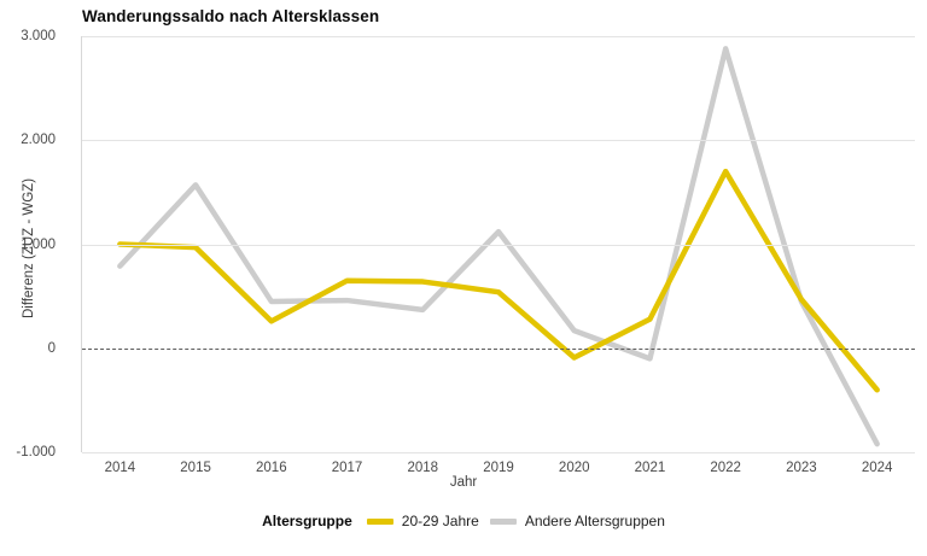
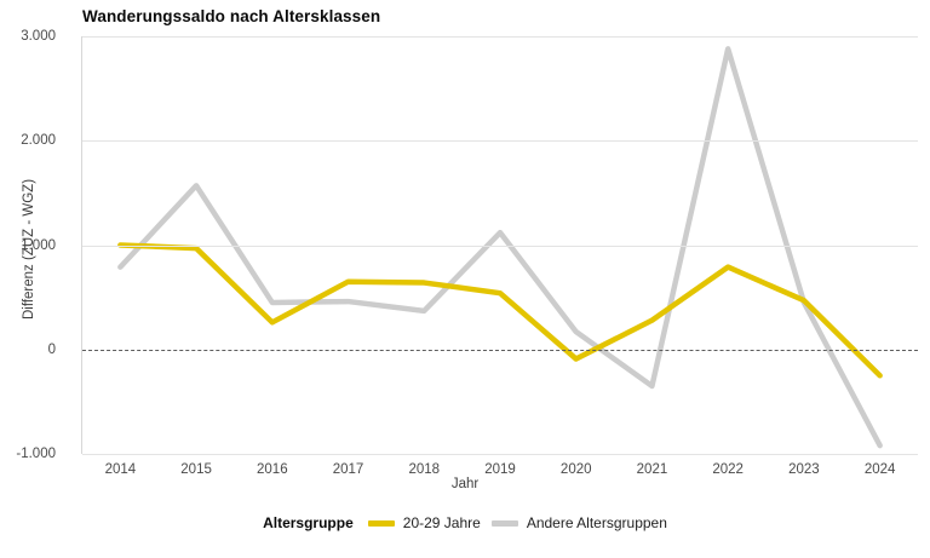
Andere Altersgruppen/2021: -100 -> -400
20-29 Jahre/2022: 1700 -> 800
20-29 Jahre/2024: -400 -> -200
